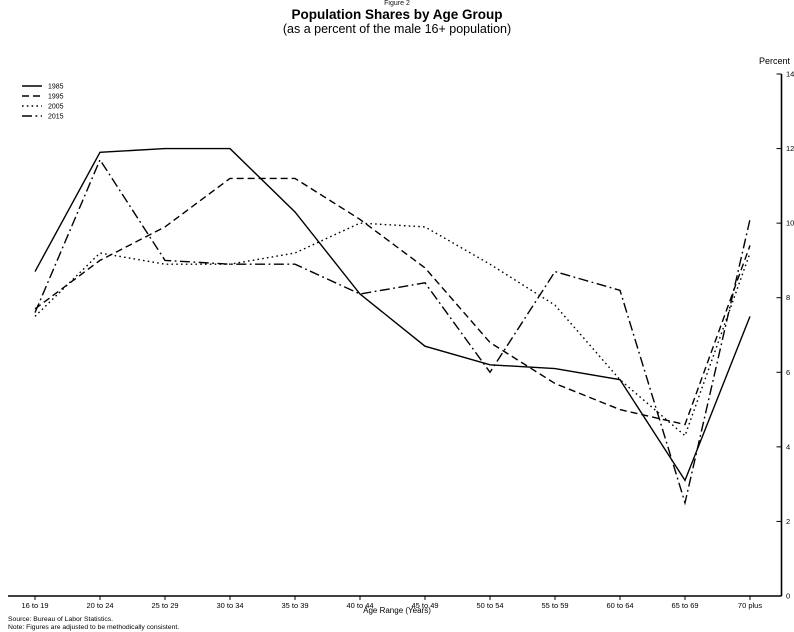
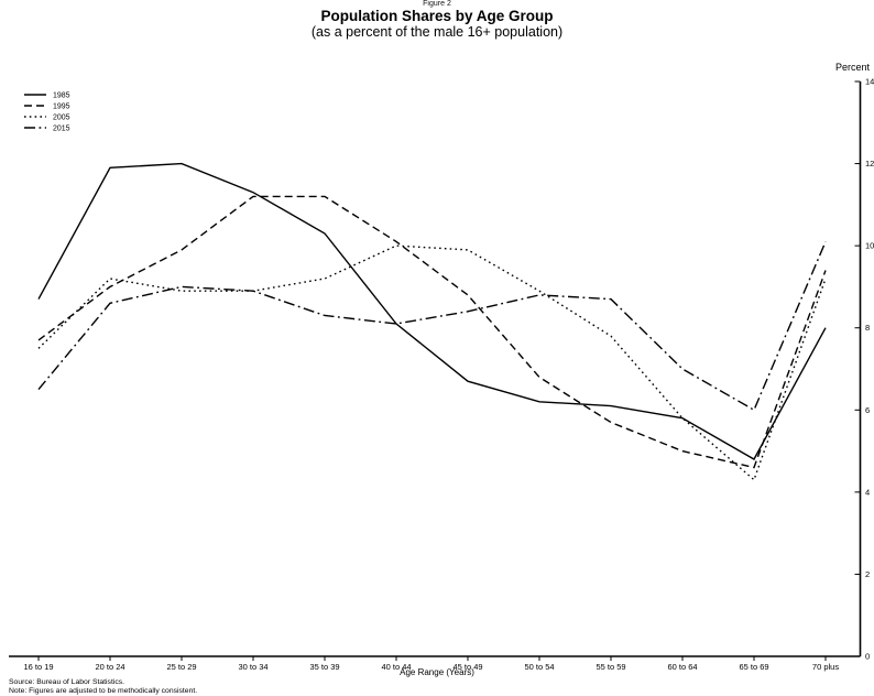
2015/16 to 19: 7.6 -> 6.5
2015/20 to 24: 11.7 -> 8.6
1985/30 to 34: 12.0 -> 11.3
2015/35 to 39: 8.9 -> 8.3
2015/50 to 54: 6.0 -> 8.8
2015/60 to 64: 8.2 -> 7.0
1985/65 to 69: 3.1 -> 4.8
2015/65 to 69: 2.5 -> 6.0
1985/70 plus: 7.5 -> 8.0
